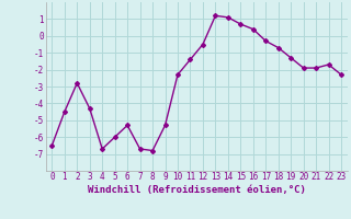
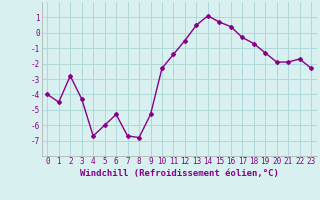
0: -6.5 -> -4.0
13: 1.2 -> 0.5
